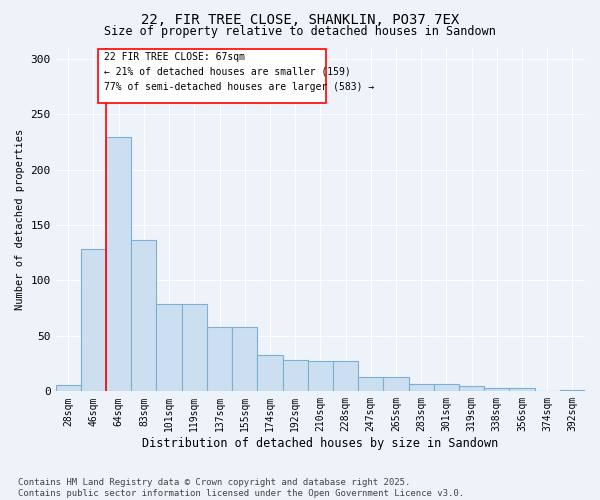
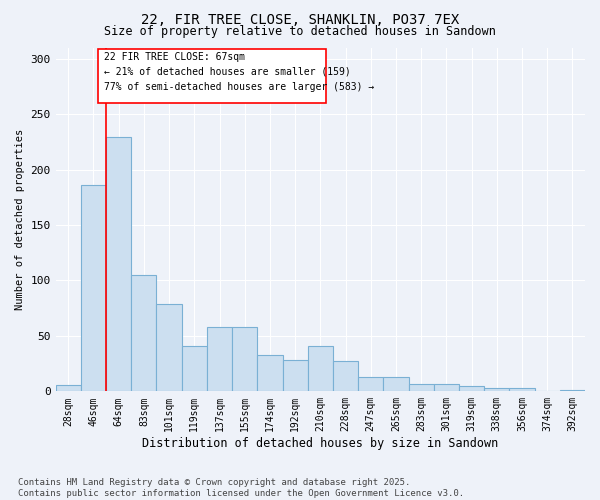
46sqm: 128 -> 186
83sqm: 136 -> 105
119sqm: 79 -> 41
210sqm: 27 -> 41
